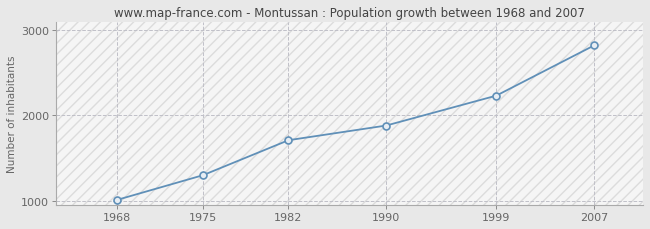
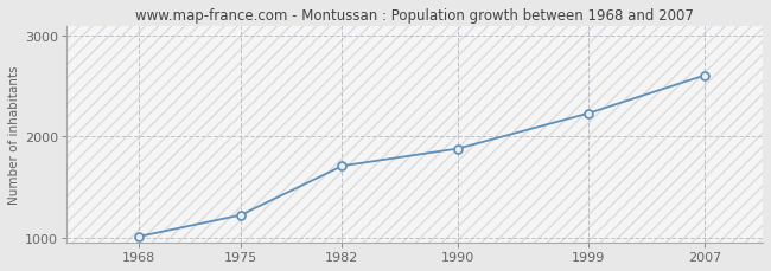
1975: 1300 -> 1220
2007: 2820 -> 2610
